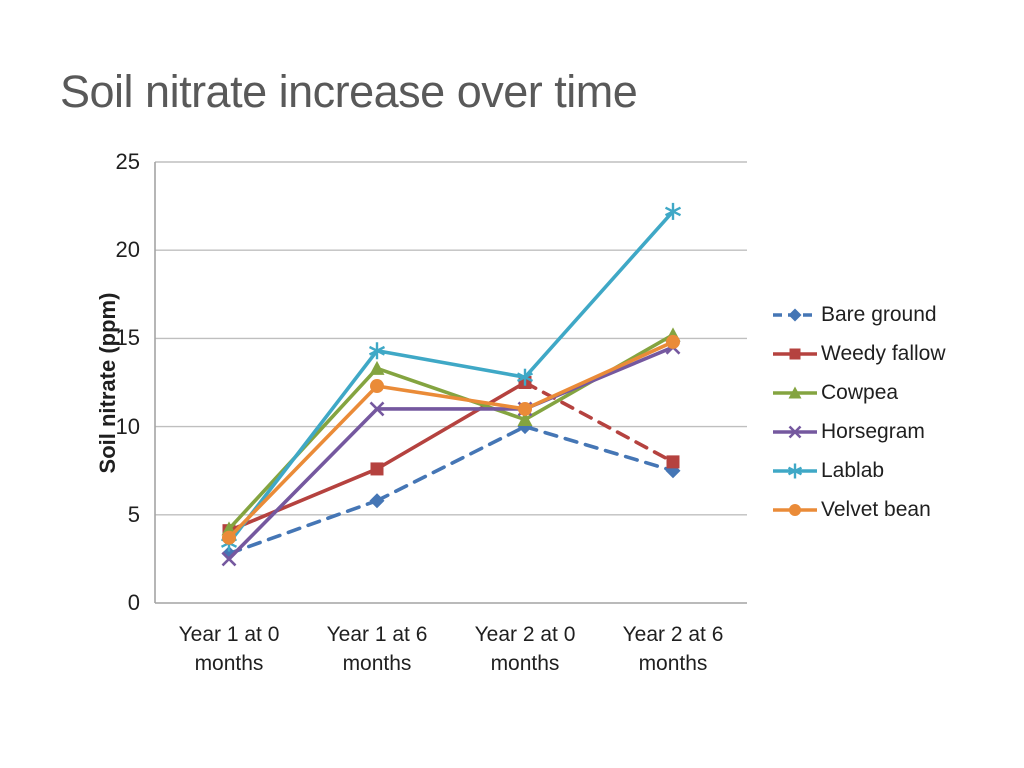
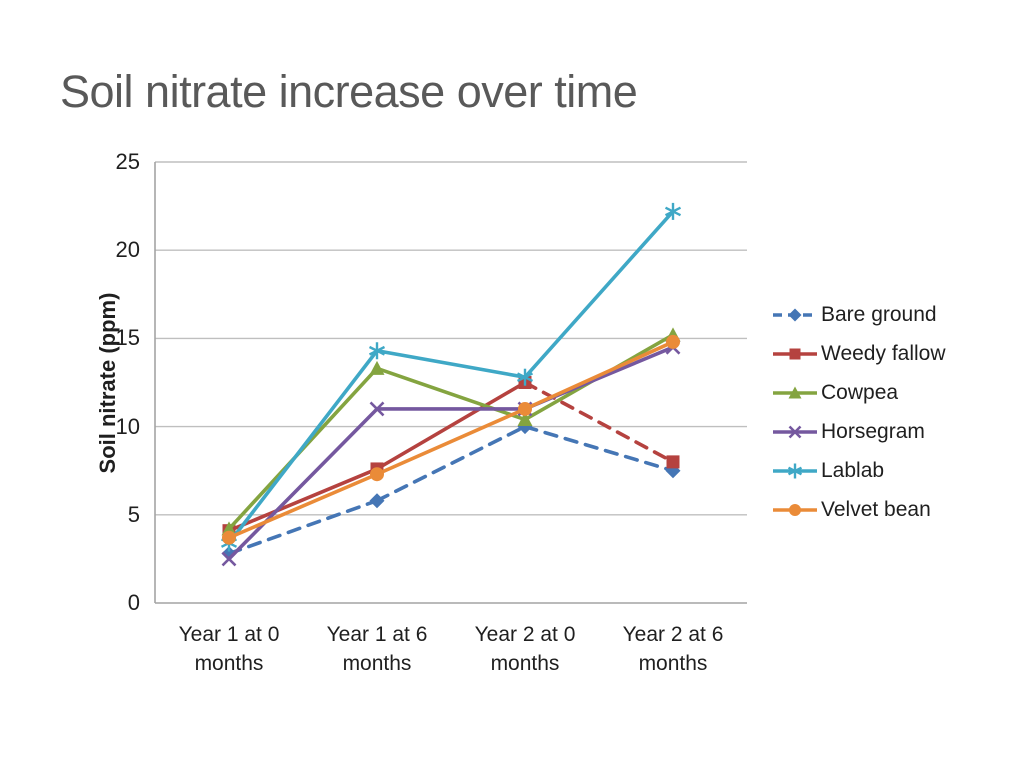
Velvet bean/Year 1 at 6 months: 12.3 -> 7.3
